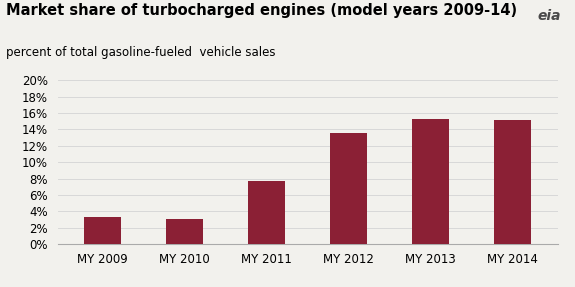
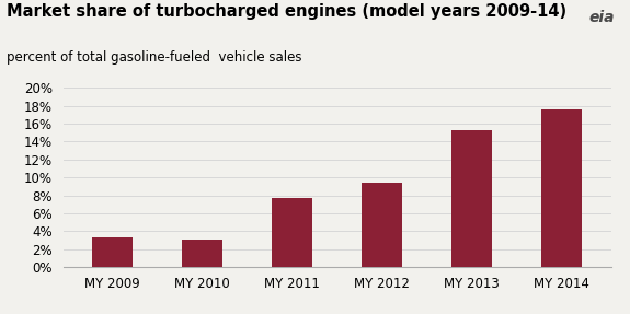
MY 2012: 13.6% -> 9.4%
MY 2014: 15.2% -> 17.6%
